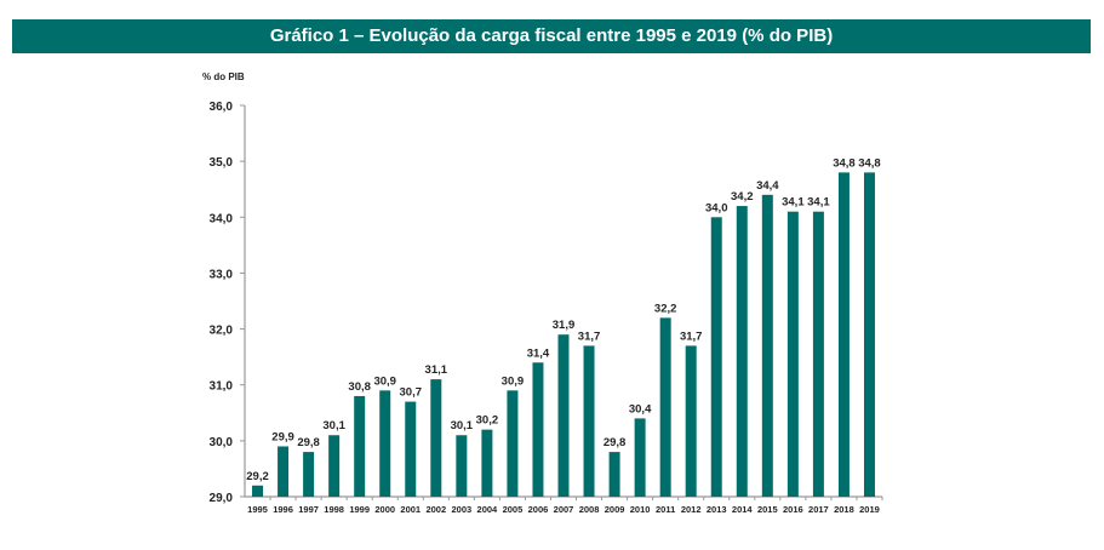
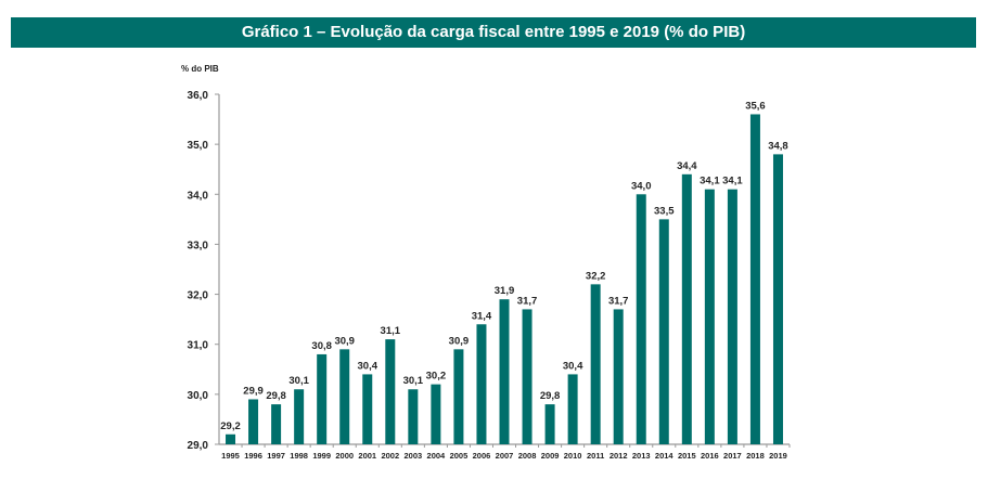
2001: 30,7 -> 30,4
2014: 34,2 -> 33,5
2018: 34,8 -> 35,6
